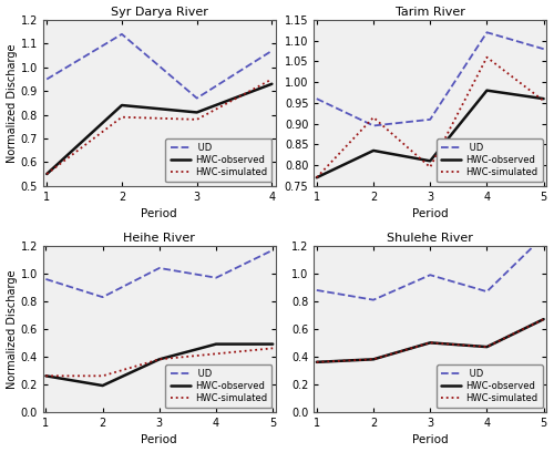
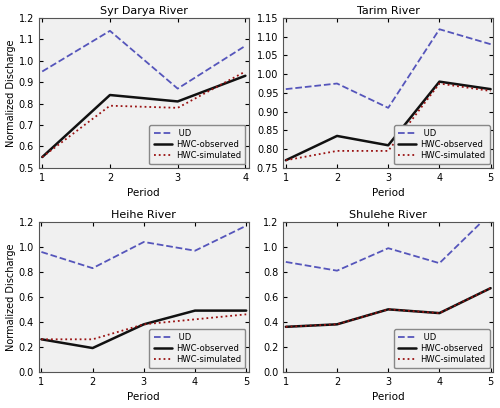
Tarim River/UD/2: 0.895 -> 0.975
Tarim River/HWC-simulated/2: 0.915 -> 0.795
Tarim River/HWC-simulated/4: 1.060 -> 0.975
